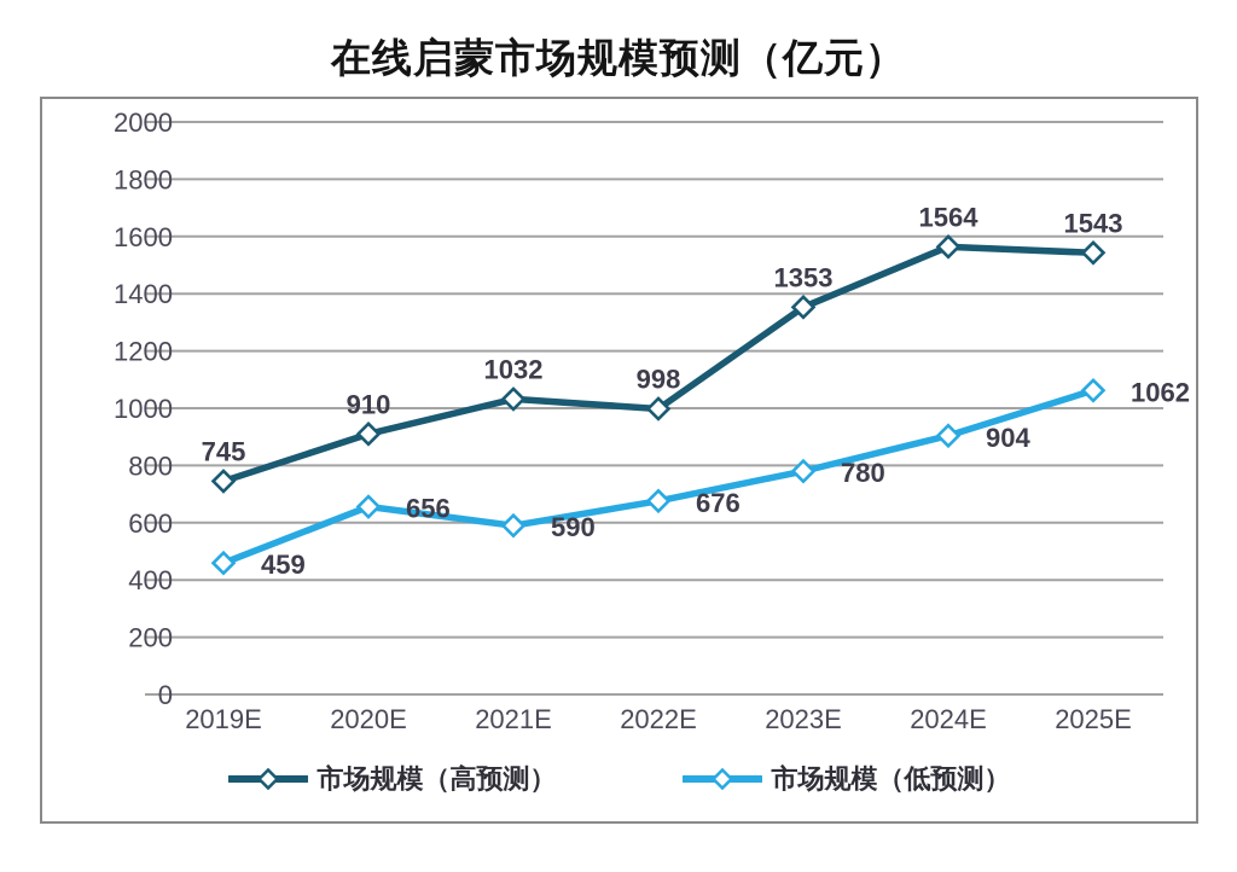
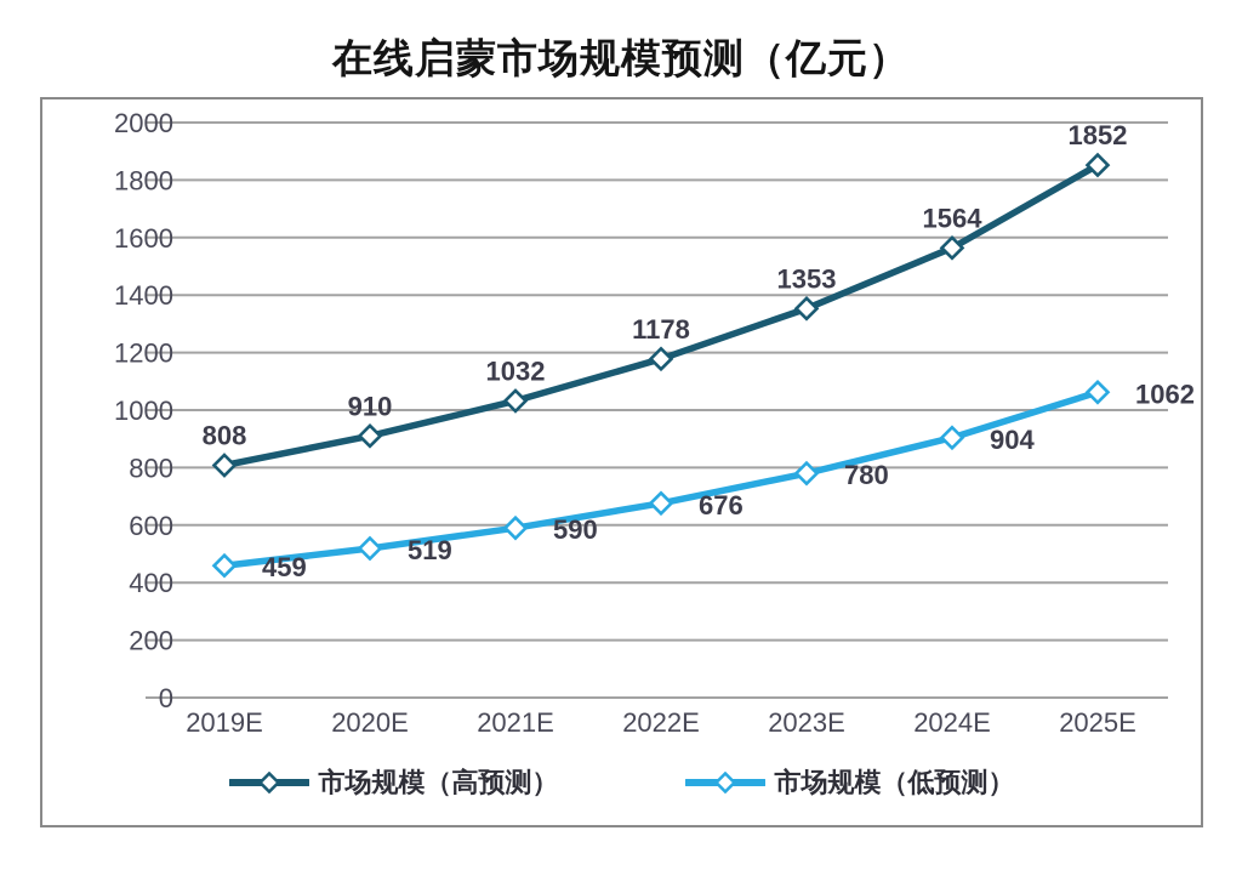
市场规模（高预测）/2019E: 745 -> 808
市场规模（低预测）/2020E: 656 -> 519
市场规模（高预测）/2022E: 998 -> 1178
市场规模（高预测）/2025E: 1543 -> 1852
